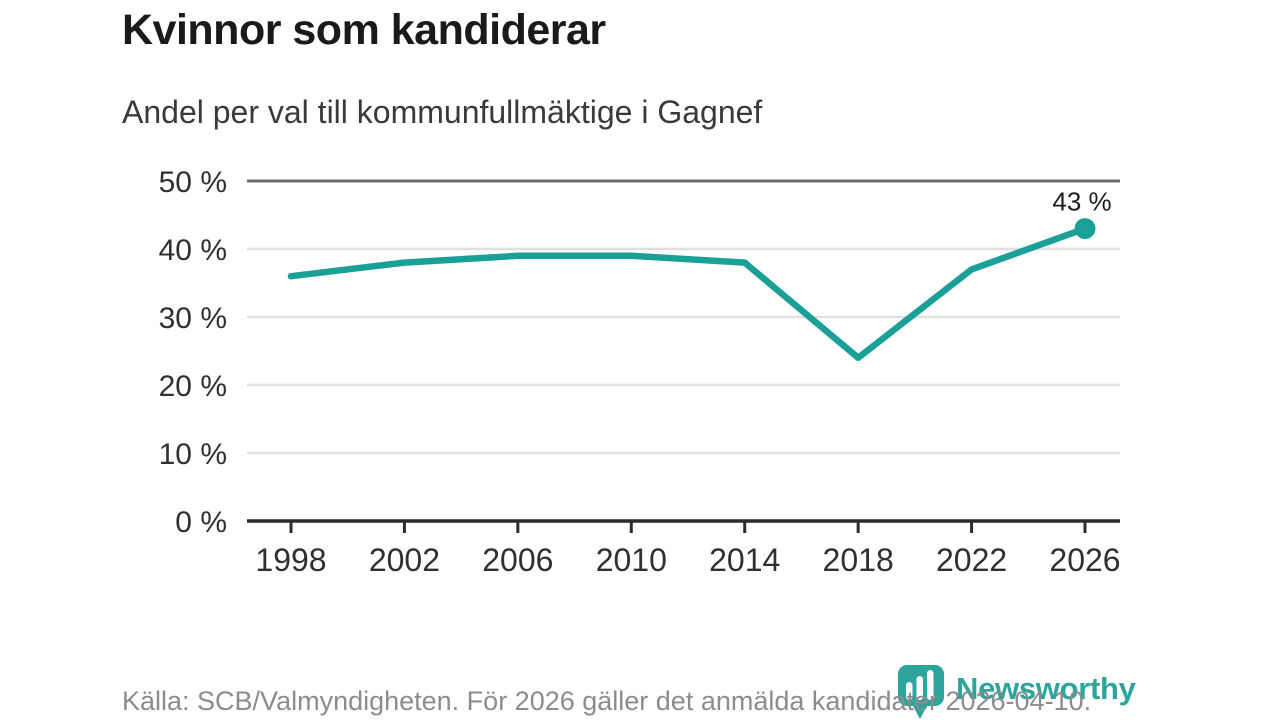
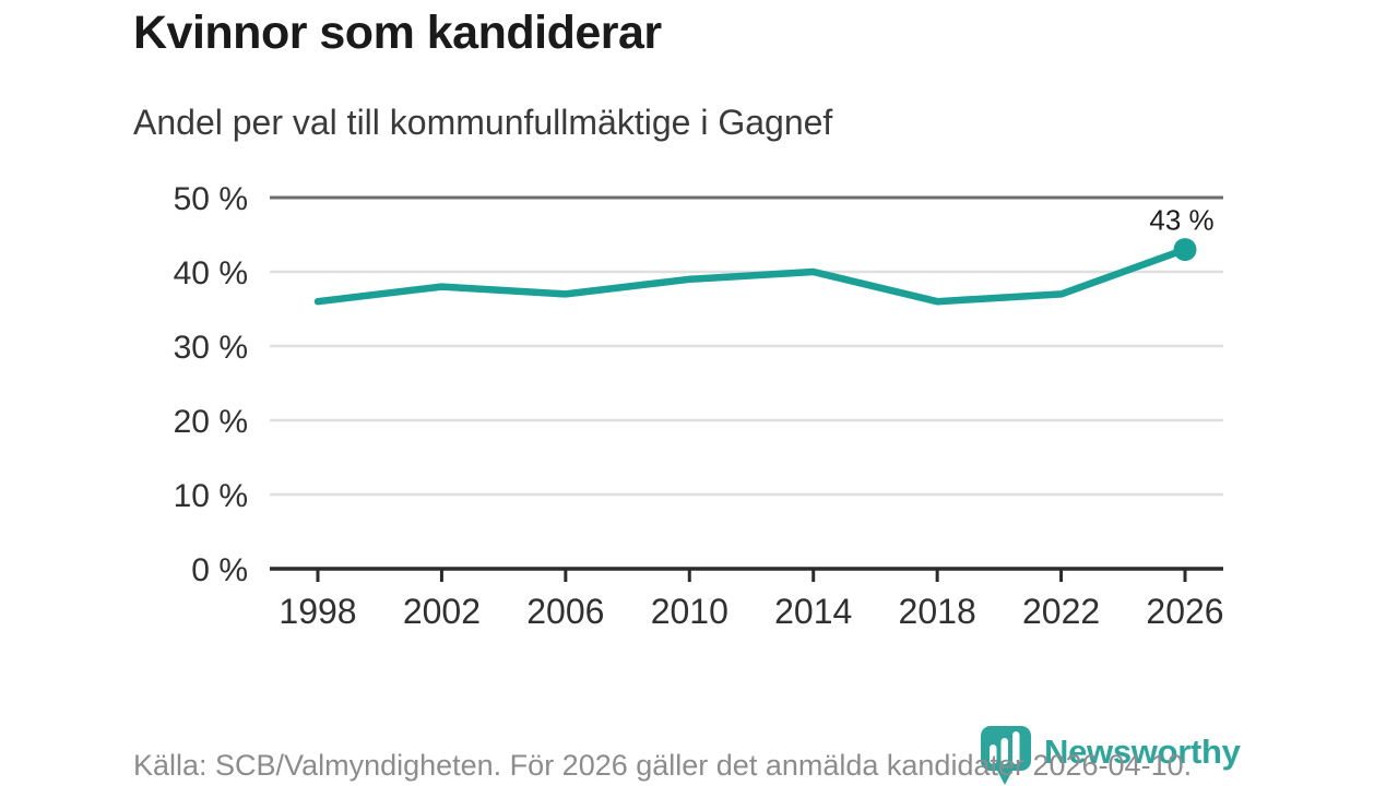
2006: 39% -> 37%
2014: 38% -> 40%
2018: 24% -> 36%
